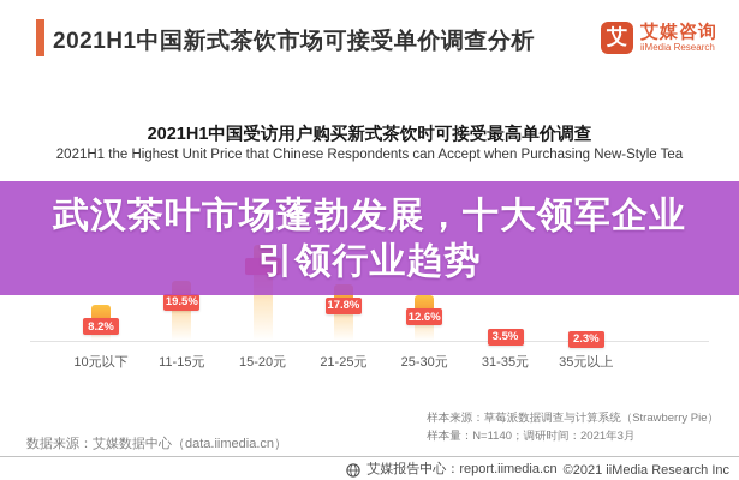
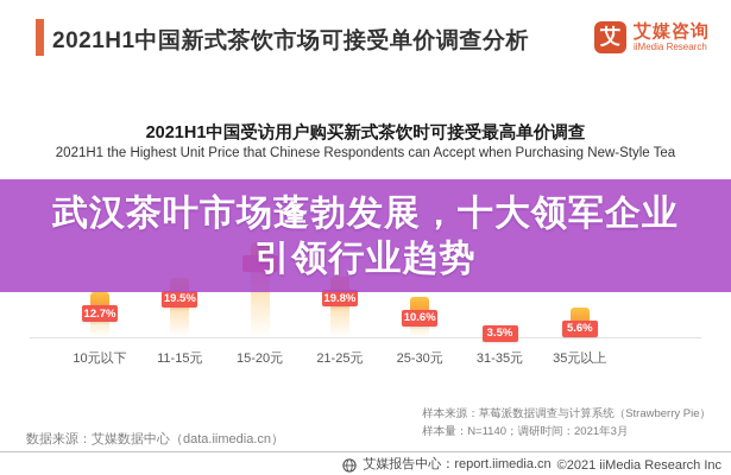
10元以下: 8.2% -> 12.7%
21-25元: 17.8% -> 19.8%
25-30元: 12.6% -> 10.6%
35元以上: 2.3% -> 5.6%
